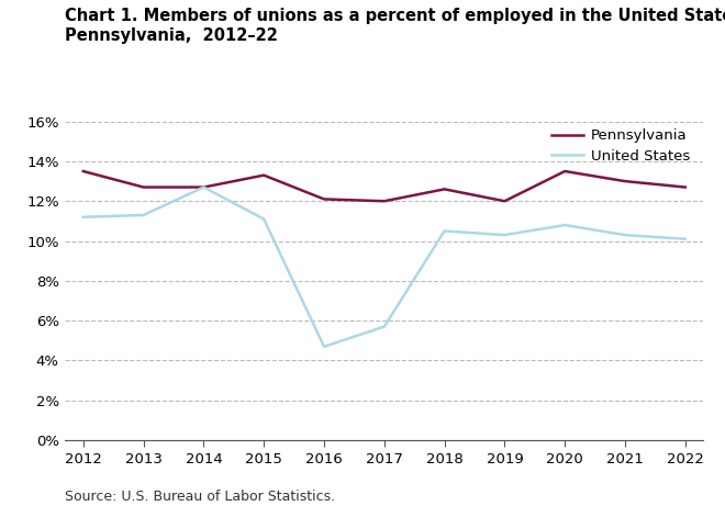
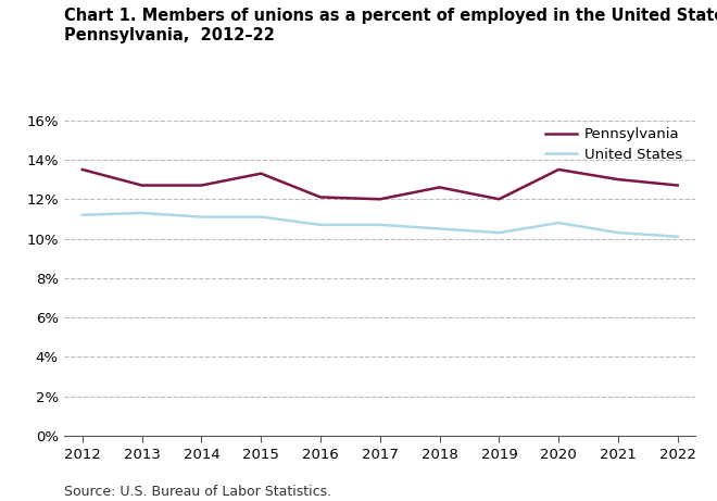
United States/2014: 12.7% -> 11.1%
United States/2016: 4.7% -> 10.7%
United States/2017: 5.7% -> 10.7%
